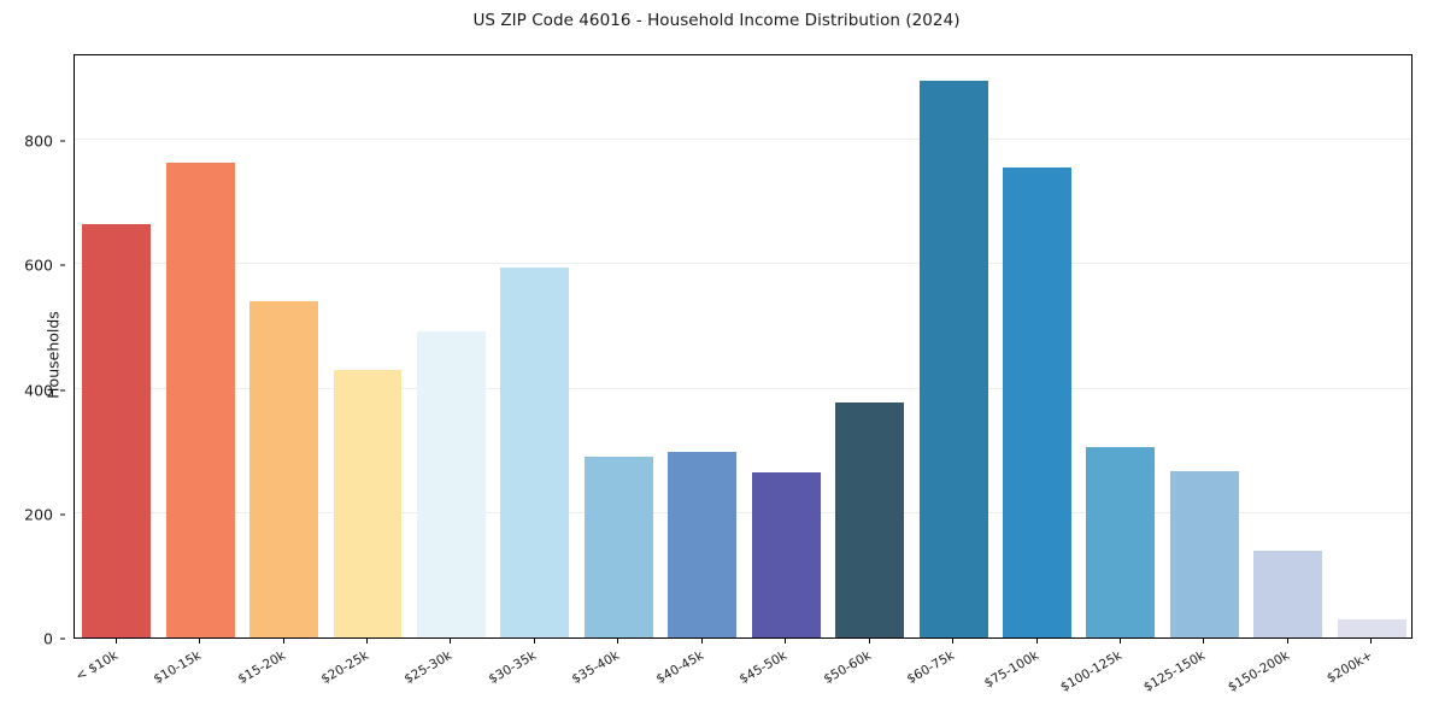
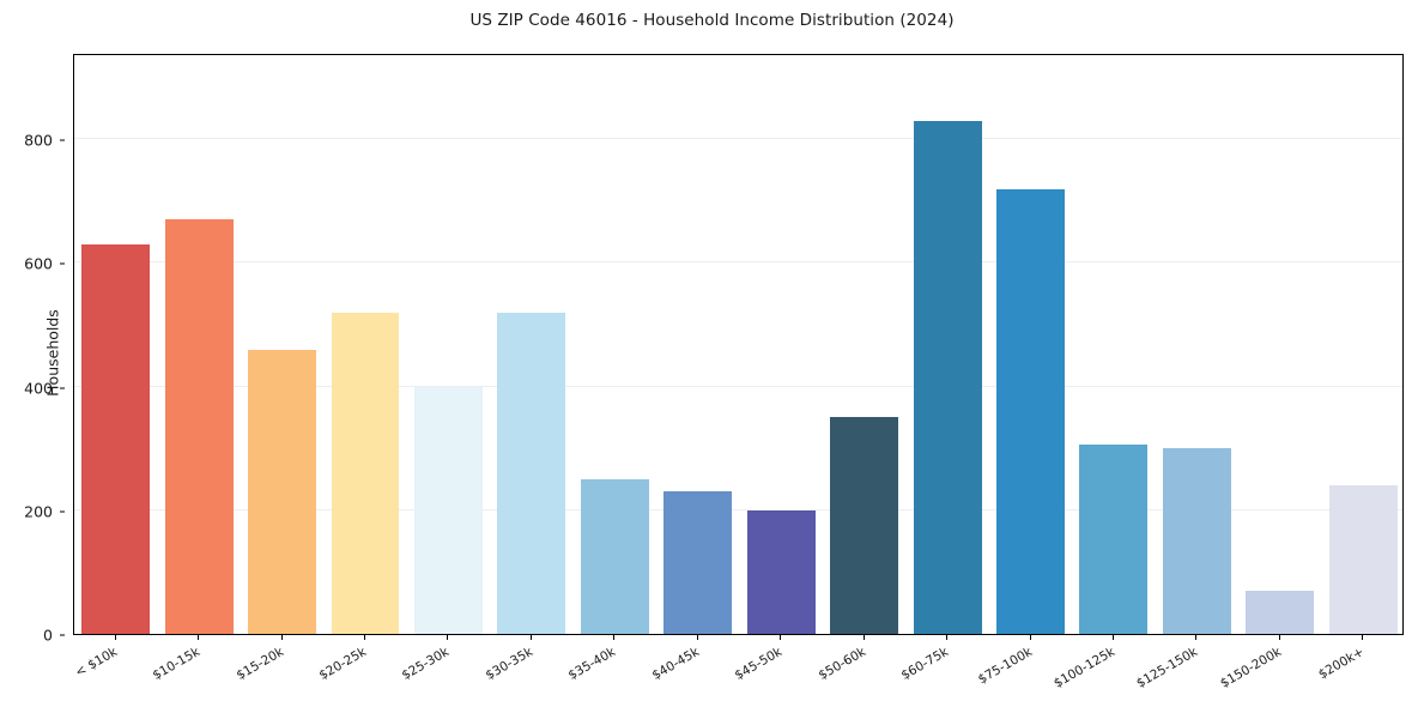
< $10k: 660 -> 630
$10-15k: 760 -> 670
$15-20k: 540 -> 460
$20-25k: 430 -> 520
$25-30k: 490 -> 400
$30-35k: 600 -> 520
$35-40k: 290 -> 250
$40-45k: 300 -> 230
$45-50k: 260 -> 200
$50-60k: 380 -> 350
$60-75k: 900 -> 830
$75-100k: 760 -> 720
$125-150k: 270 -> 300
$150-200k: 140 -> 70
$200k+: 30 -> 240
